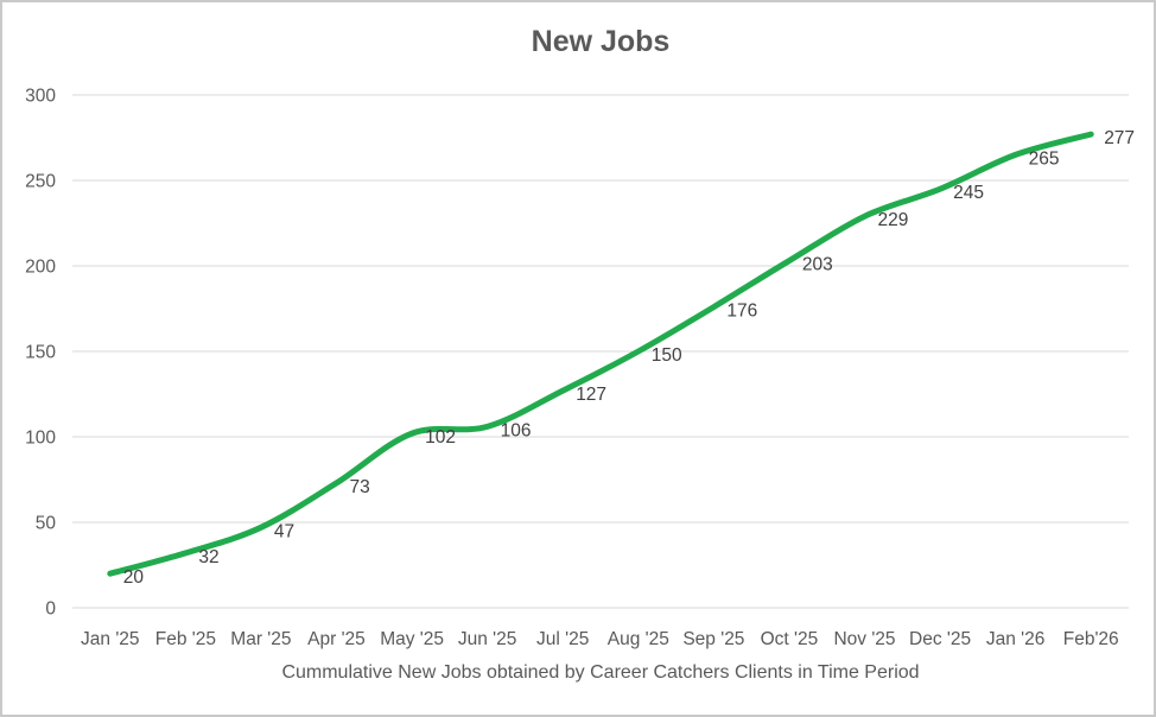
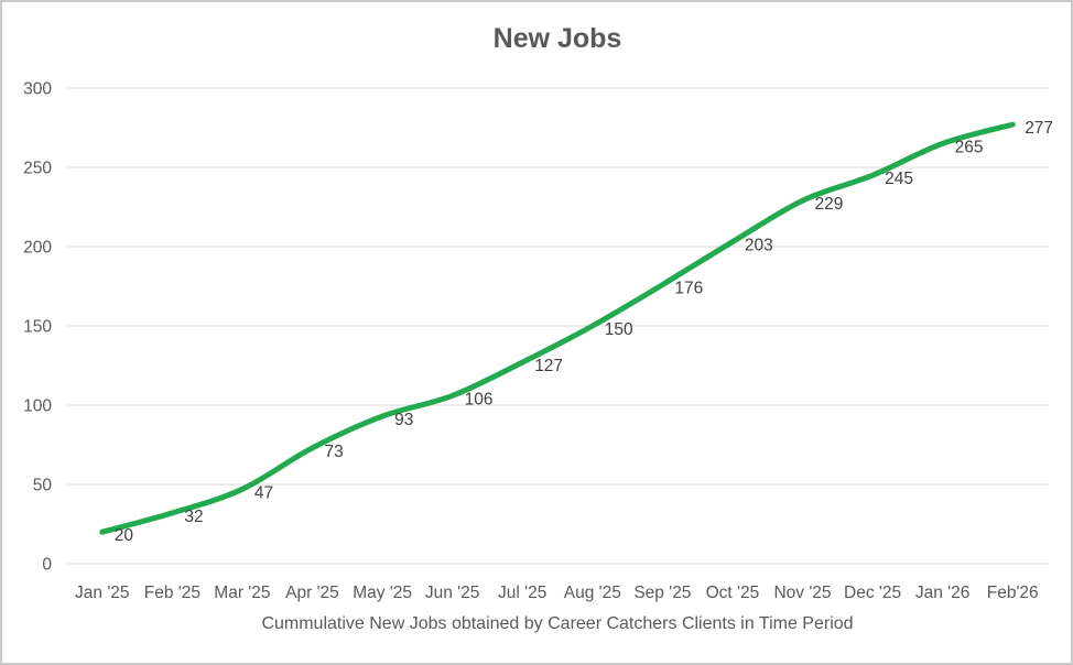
May '25: 102 -> 93
